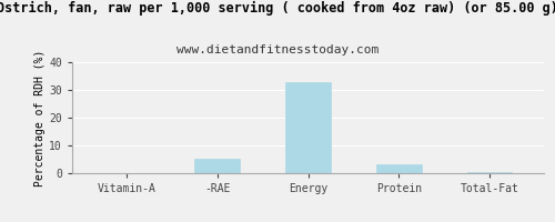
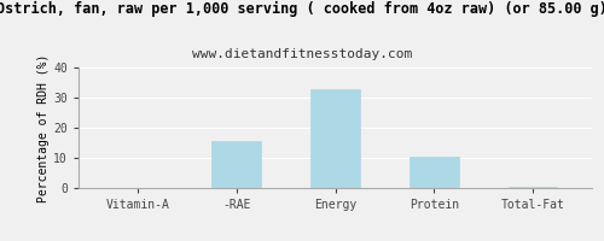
-RAE: 5.2 -> 15.5
Protein: 3.2 -> 10.5
